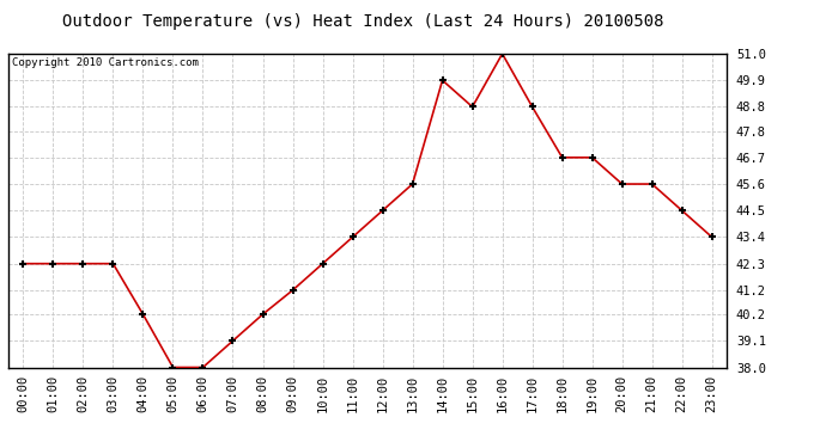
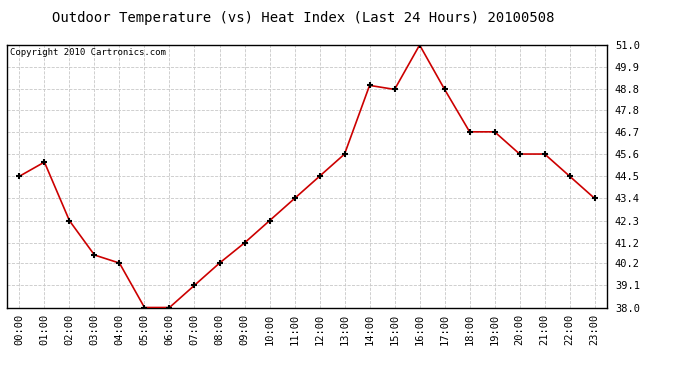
00:00: 42.3 -> 44.5
01:00: 42.3 -> 45.2
03:00: 42.3 -> 40.6
14:00: 49.9 -> 49.0
